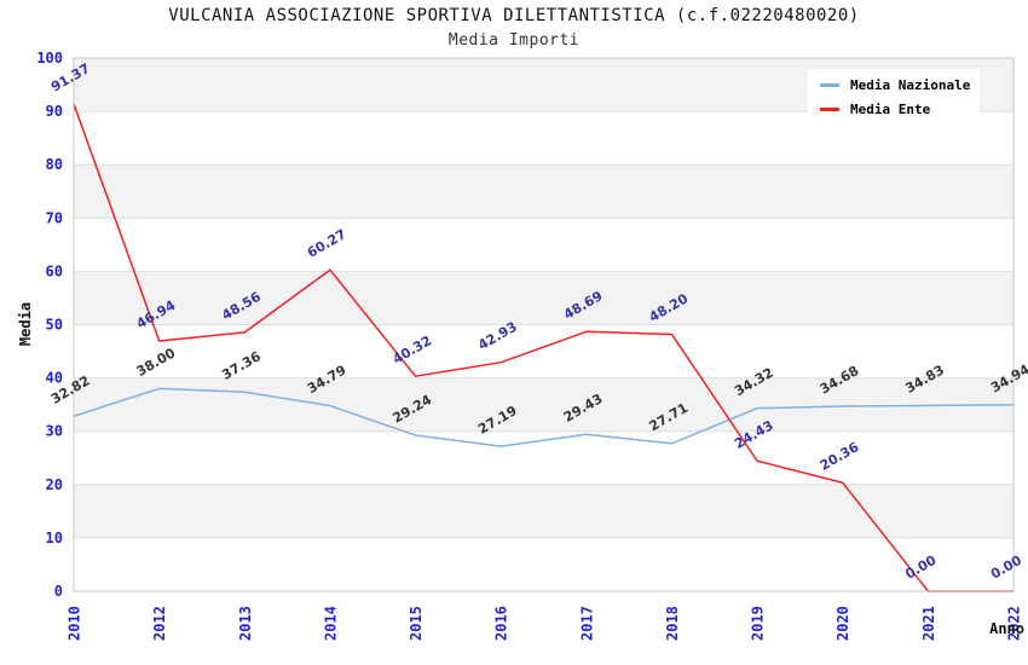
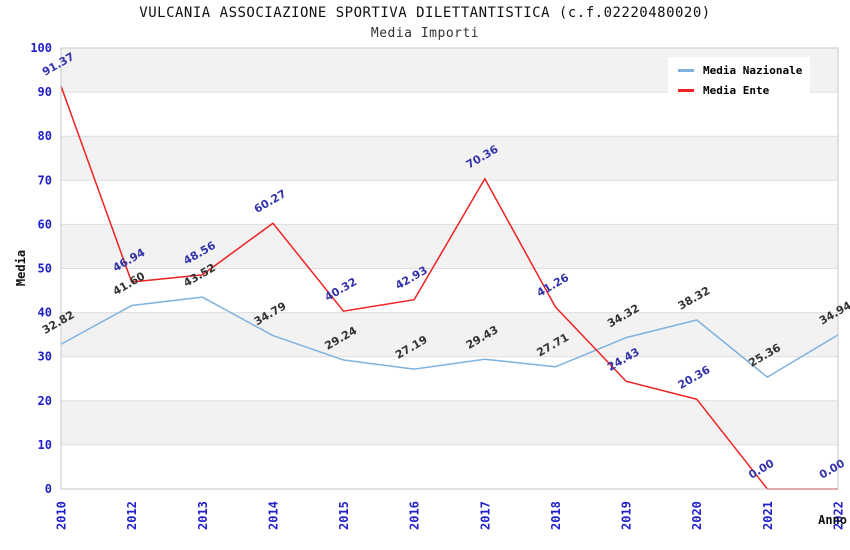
Media Nazionale/2012: 38.00 -> 41.60
Media Nazionale/2013: 37.36 -> 43.52
Media Ente/2017: 48.69 -> 70.36
Media Ente/2018: 48.20 -> 41.26
Media Nazionale/2020: 34.68 -> 38.32
Media Nazionale/2021: 34.83 -> 25.36
